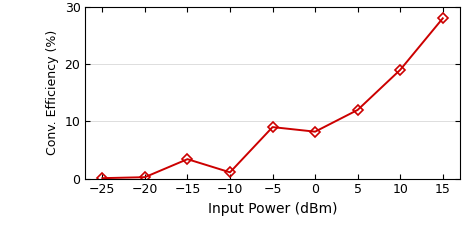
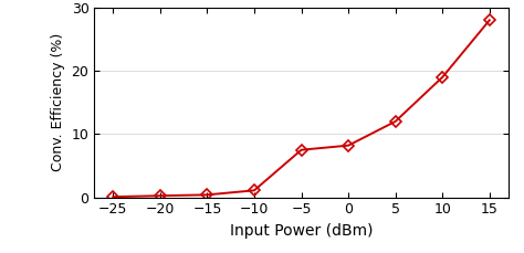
−15: 3.4 -> 0.4
−5: 9.0 -> 7.5
